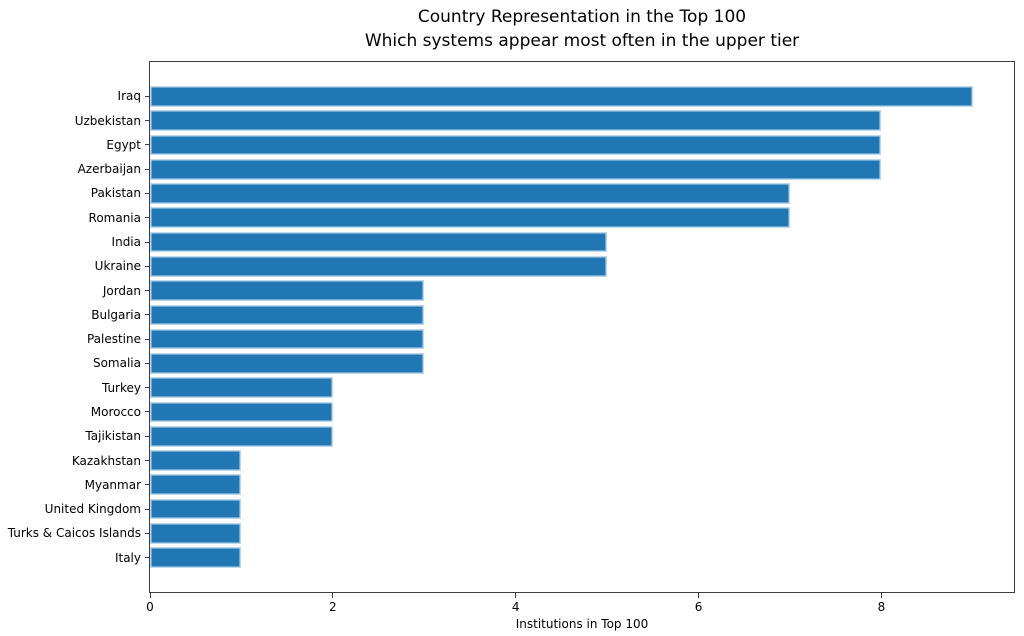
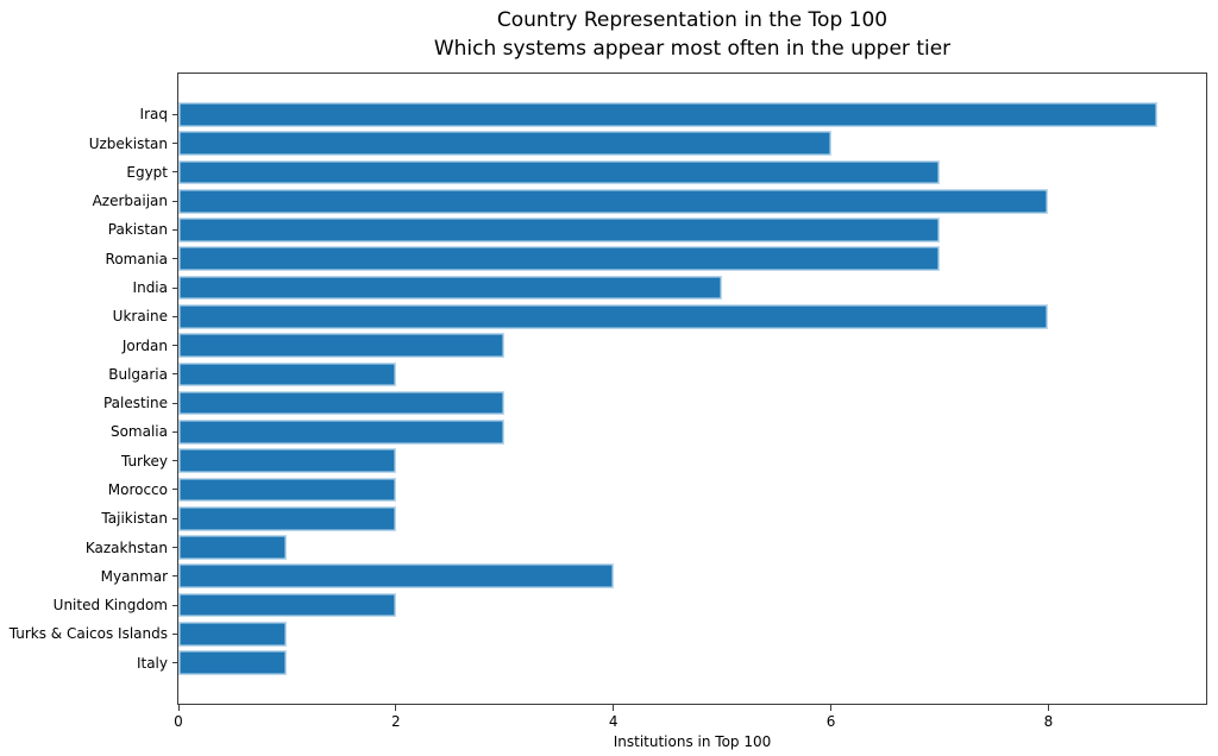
Uzbekistan: 8 -> 6
Egypt: 8 -> 7
Ukraine: 5 -> 8
Bulgaria: 3 -> 2
Myanmar: 1 -> 4
United Kingdom: 1 -> 2
